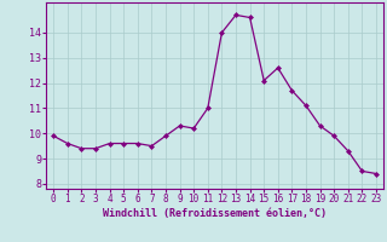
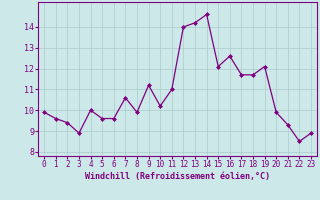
3: 9.4 -> 8.9
4: 9.6 -> 10.0
7: 9.5 -> 10.6
9: 10.3 -> 11.2
13: 14.7 -> 14.2
18: 11.1 -> 11.7
19: 10.3 -> 12.1
23: 8.4 -> 8.9
